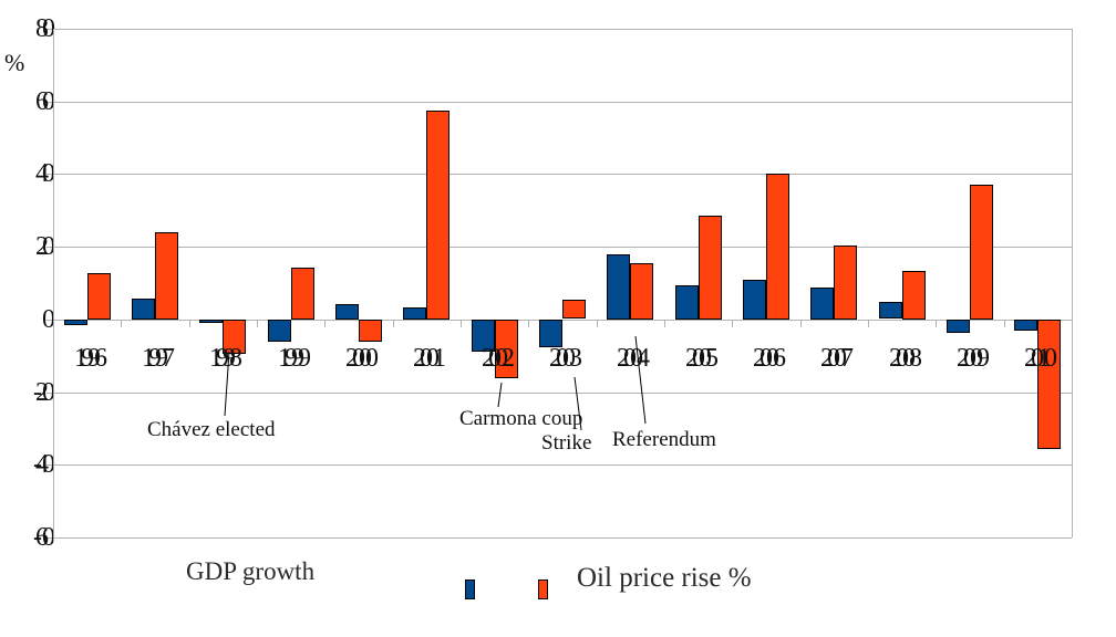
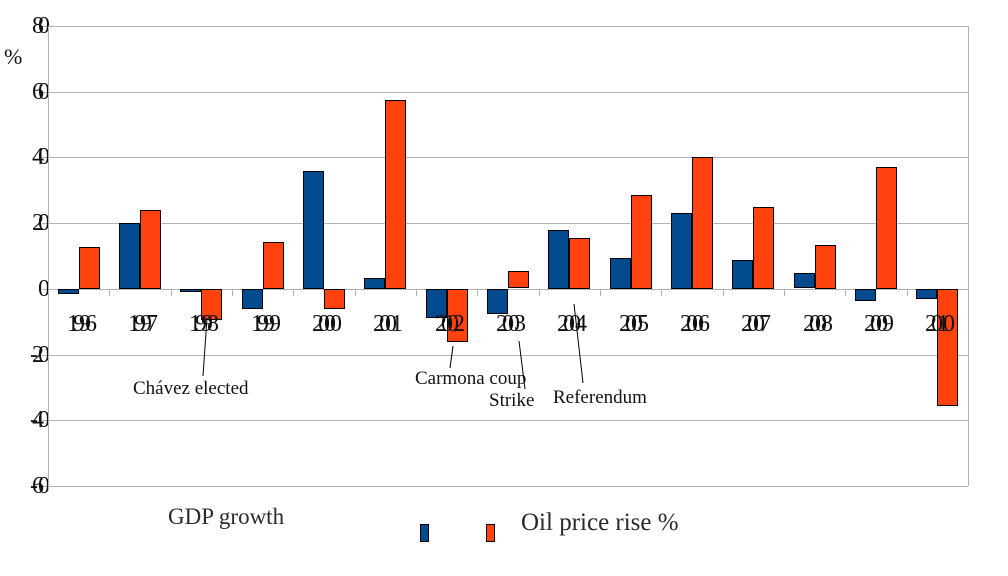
GDP growth/1997: 6 -> 20
GDP growth/2000: 4 -> 36
GDP growth/2006: 11 -> 23
Oil price rise %/2007: 20 -> 25
